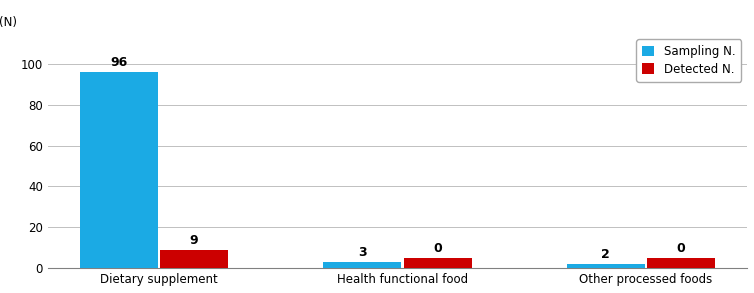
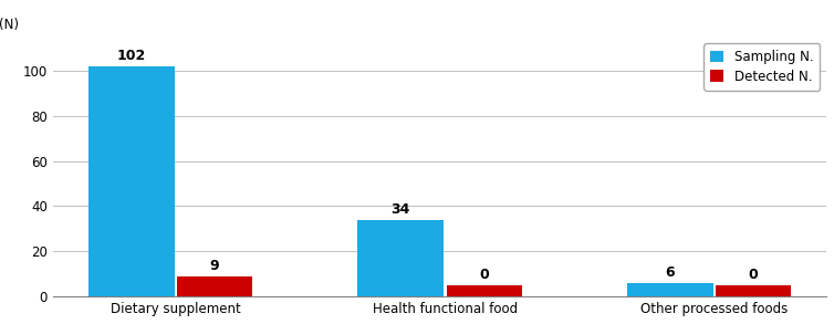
Sampling N./Dietary supplement: 96 -> 102
Sampling N./Health functional food: 3 -> 34
Sampling N./Other processed foods: 2 -> 6
